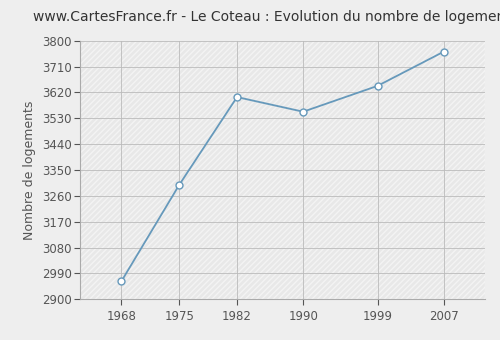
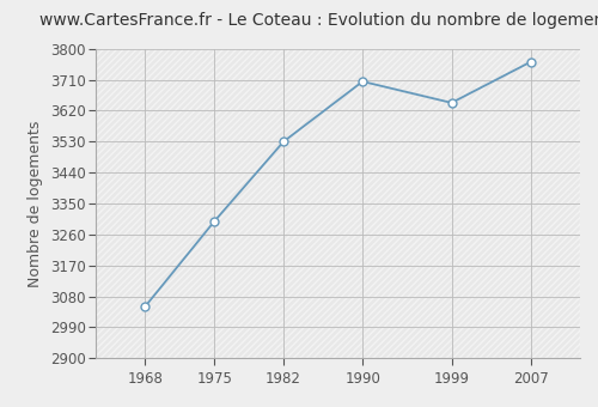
1968: 2962 -> 3050
1982: 3604 -> 3530
1990: 3553 -> 3705
